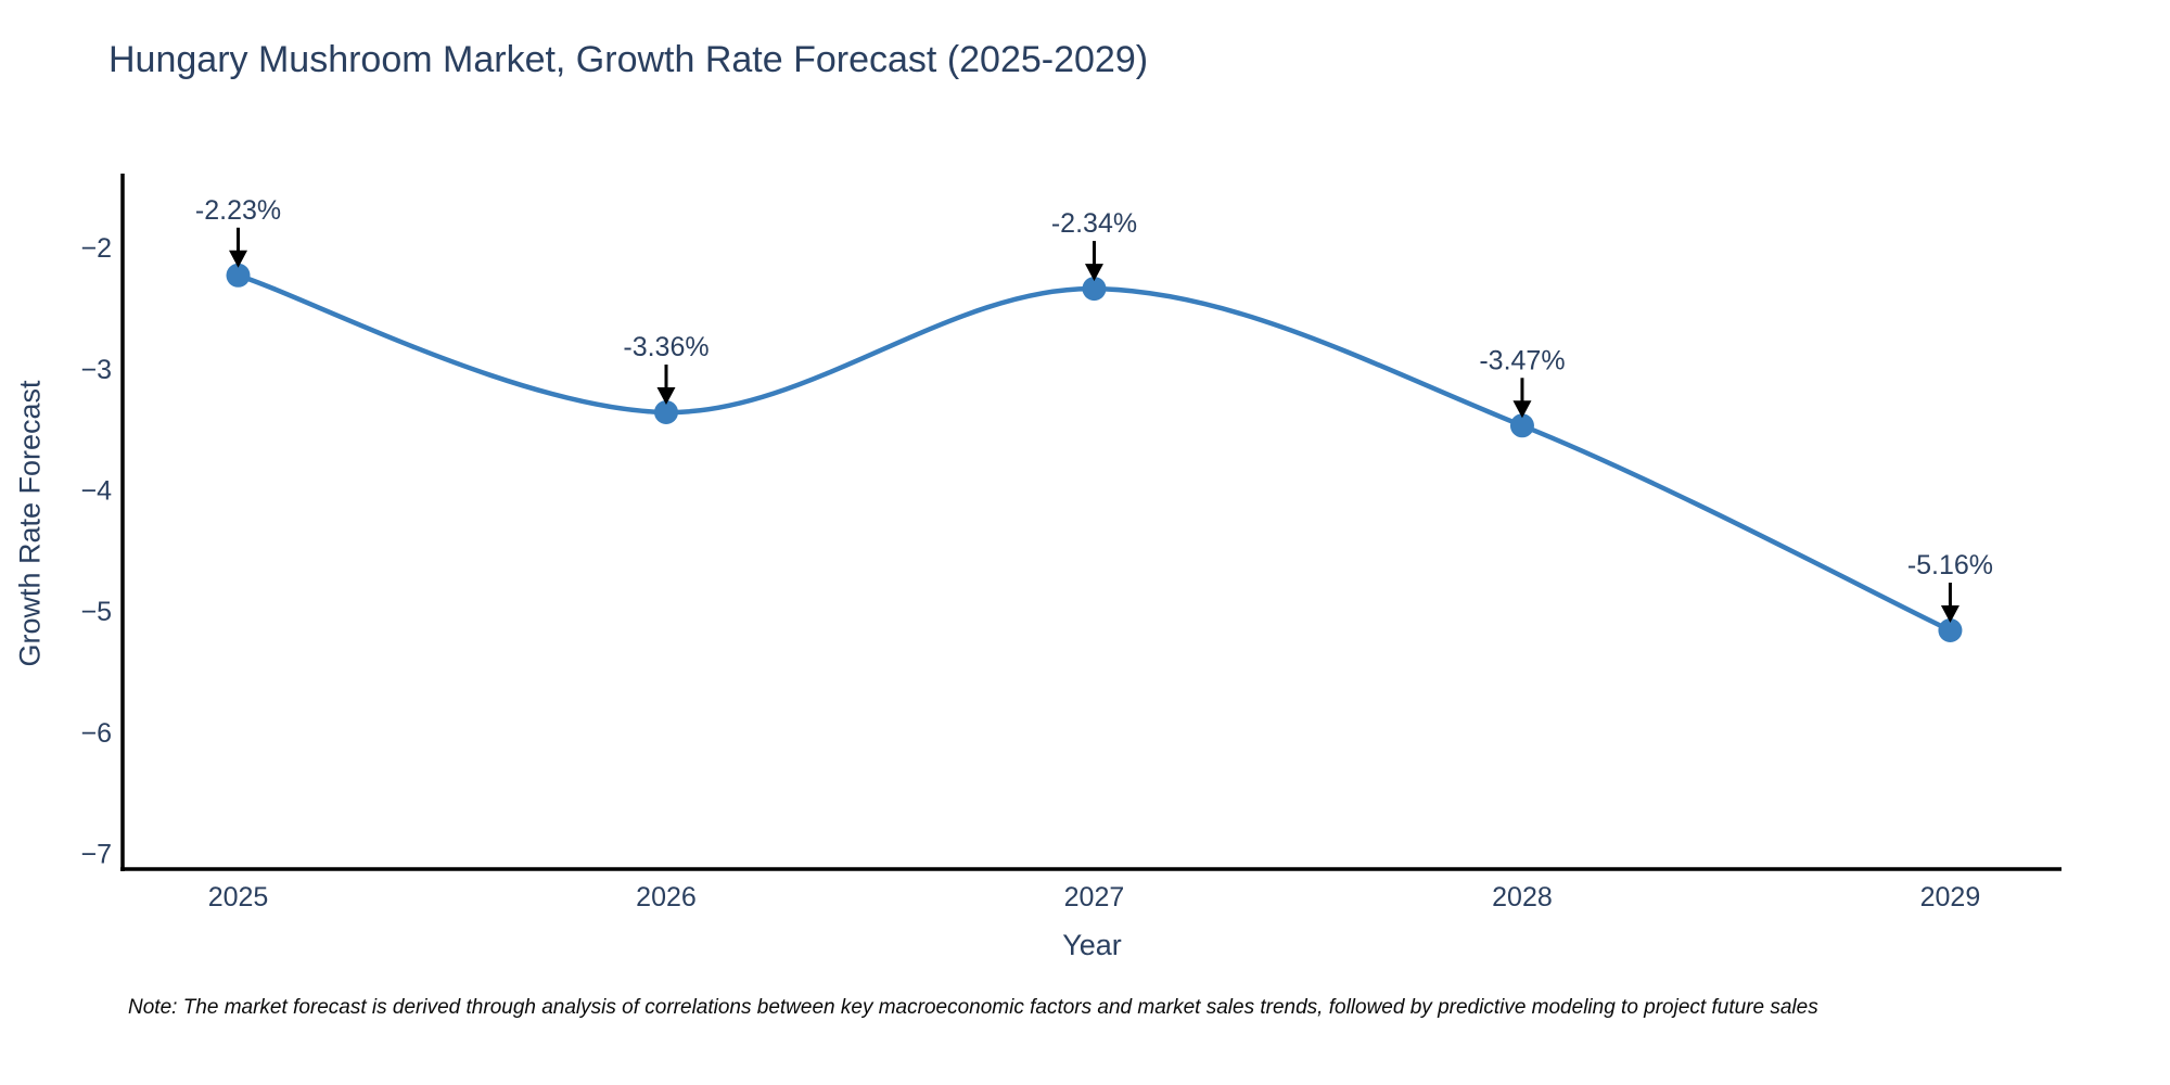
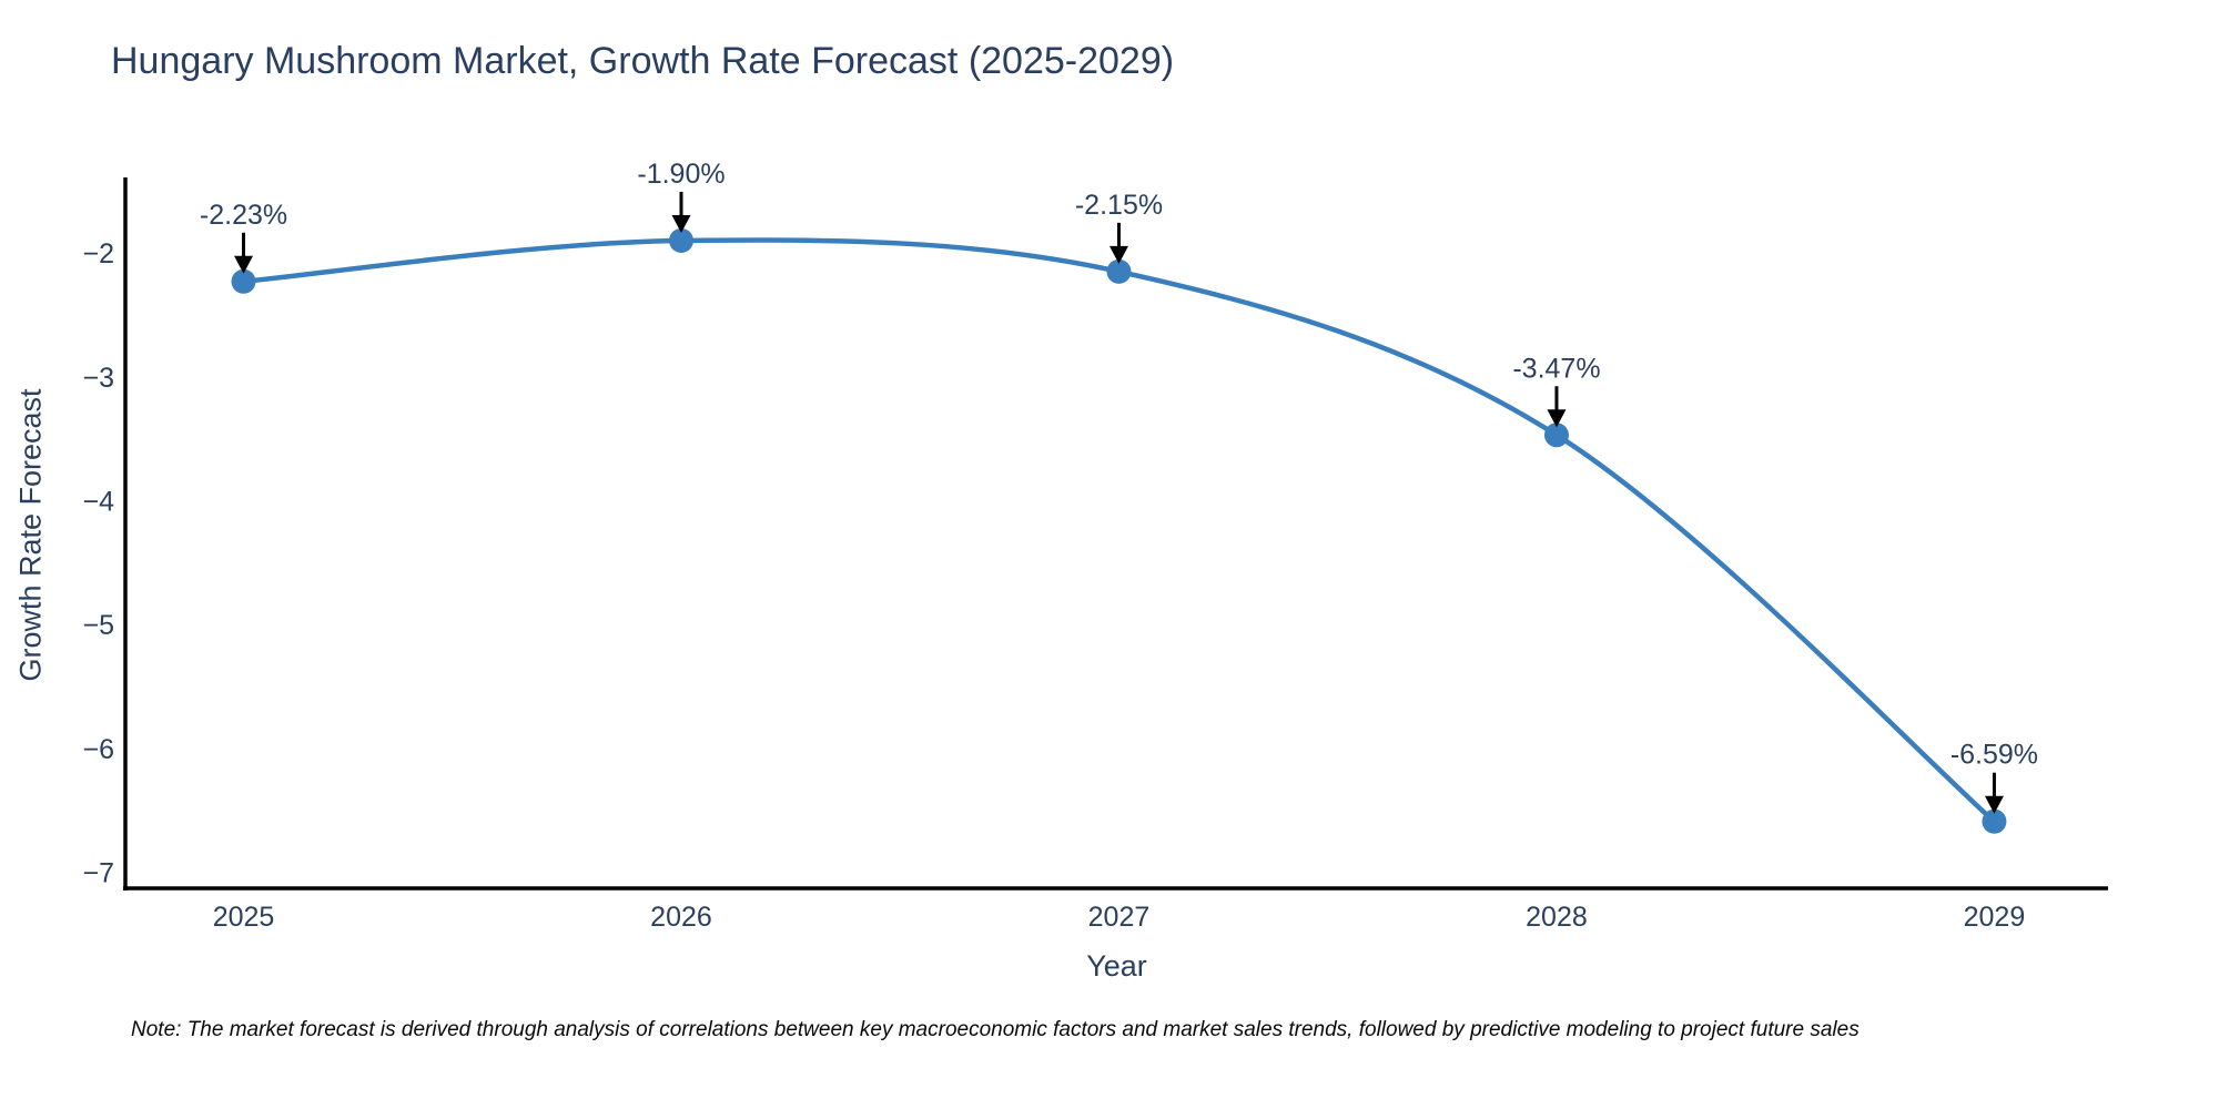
2026: -3.36% -> -1.90%
2027: -2.34% -> -2.15%
2029: -5.16% -> -6.59%
